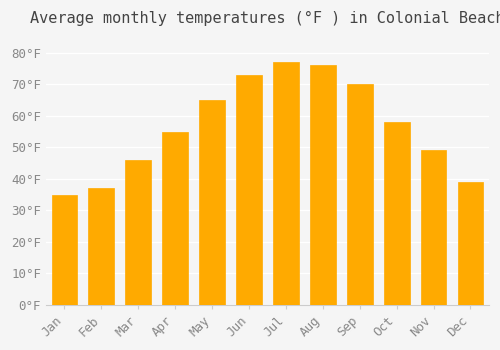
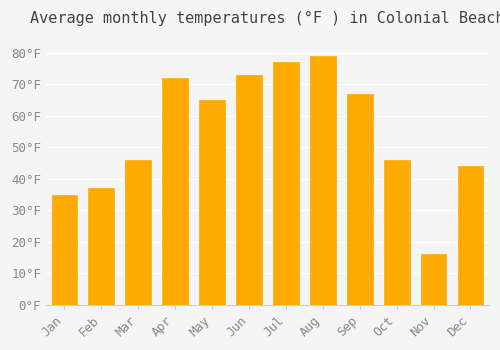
Apr: 55°F -> 72°F
Aug: 76°F -> 79°F
Sep: 70°F -> 67°F
Oct: 58°F -> 46°F
Nov: 49°F -> 16°F
Dec: 39°F -> 44°F
